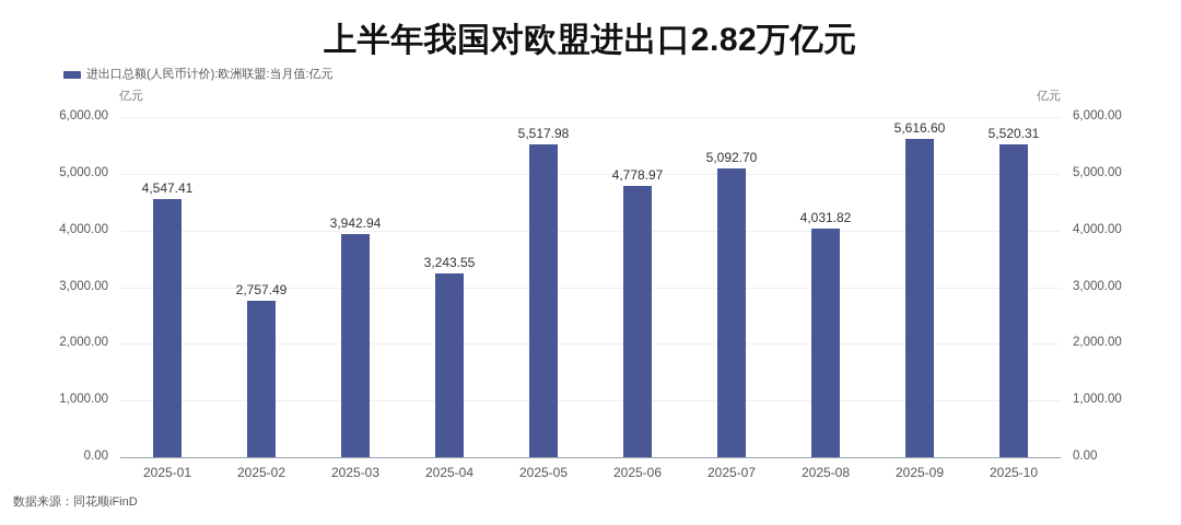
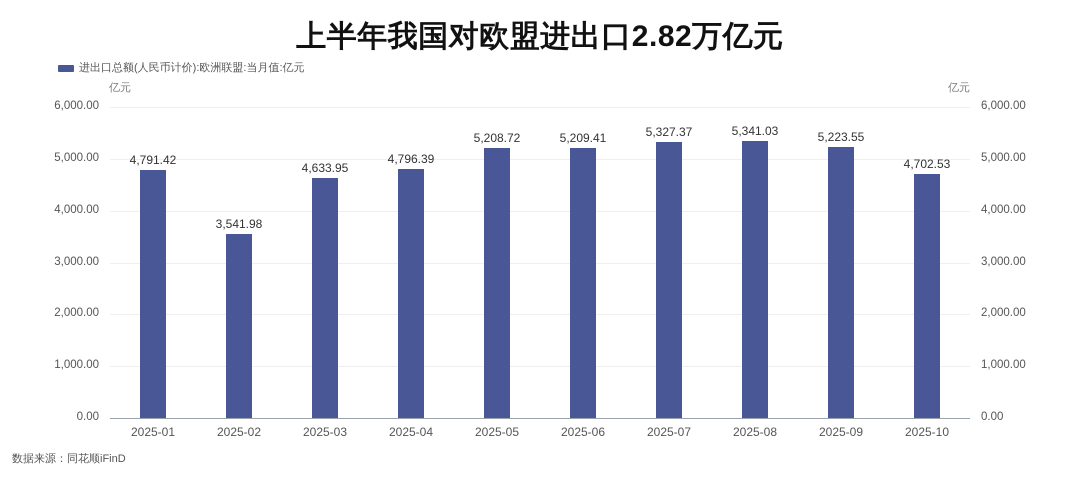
2025-01: 4,547.41 -> 4,791.42
2025-02: 2,757.49 -> 3,541.98
2025-03: 3,942.94 -> 4,633.95
2025-04: 3,243.55 -> 4,796.39
2025-05: 5,517.98 -> 5,208.72
2025-06: 4,778.97 -> 5,209.41
2025-07: 5,092.70 -> 5,327.37
2025-08: 4,031.82 -> 5,341.03
2025-09: 5,616.60 -> 5,223.55
2025-10: 5,520.31 -> 4,702.53
